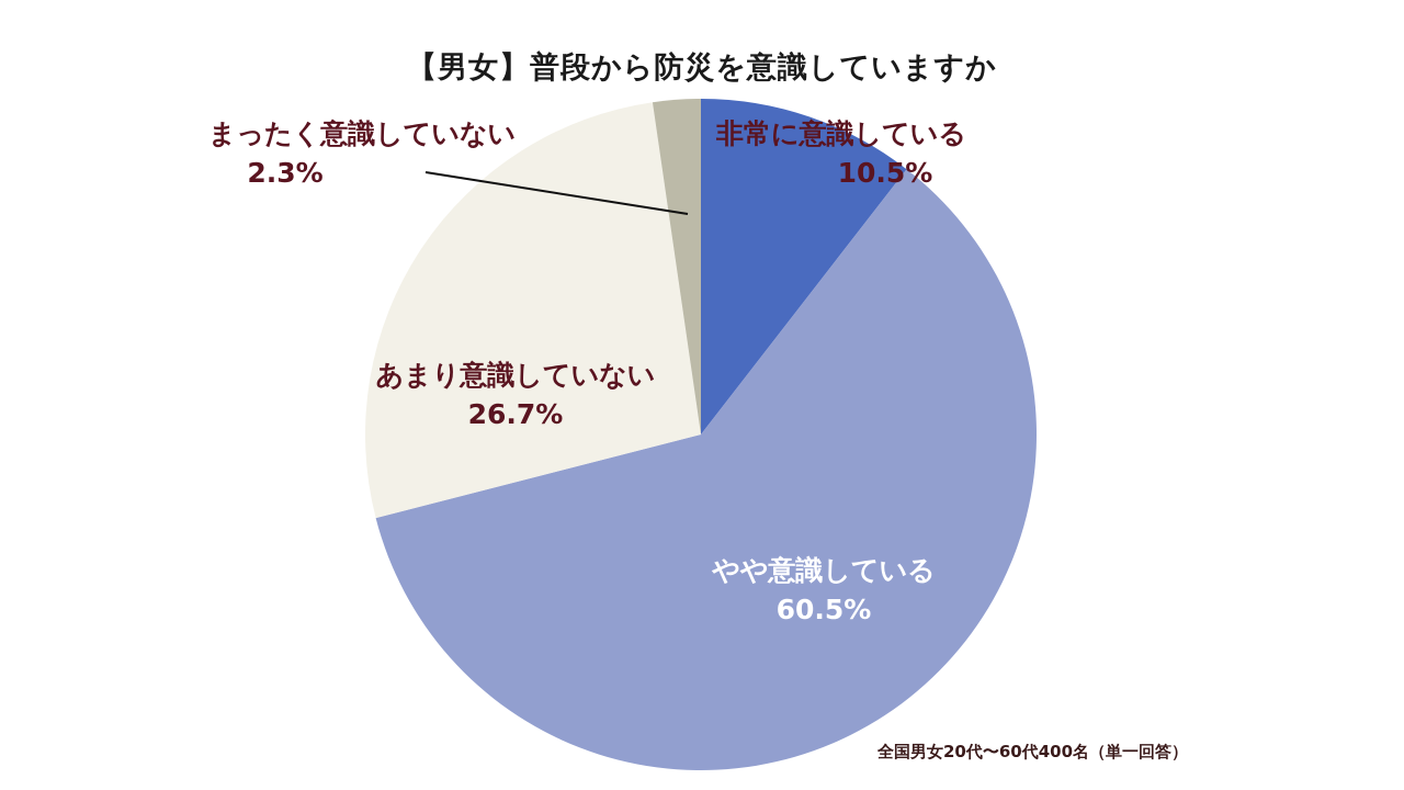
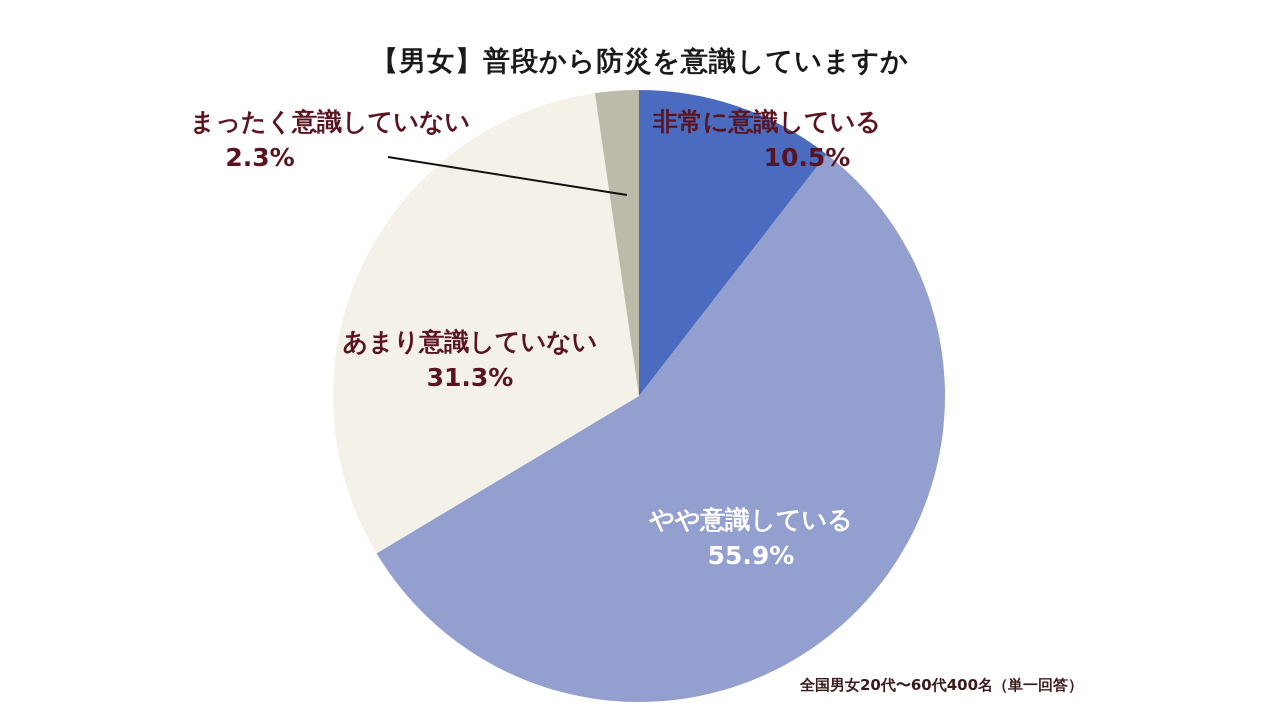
やや意識している: 60.5% -> 55.9%
あまり意識していない: 26.7% -> 31.3%
